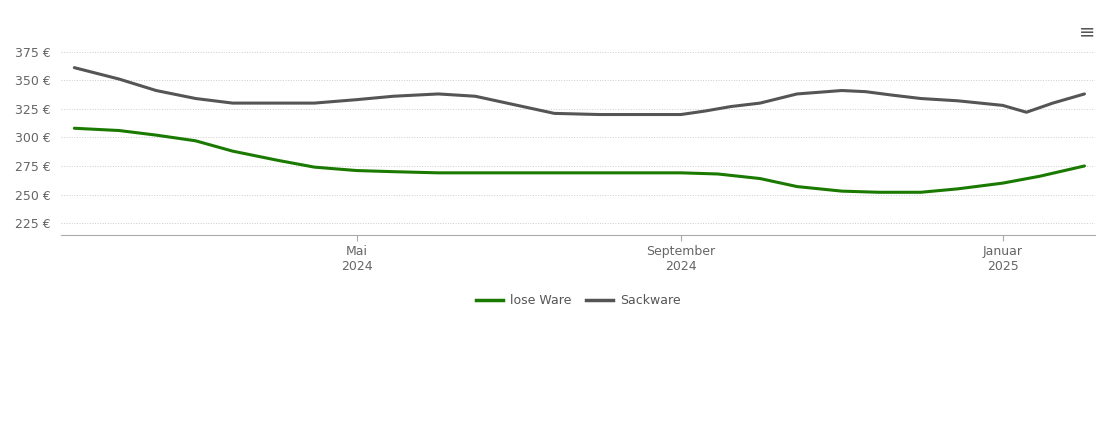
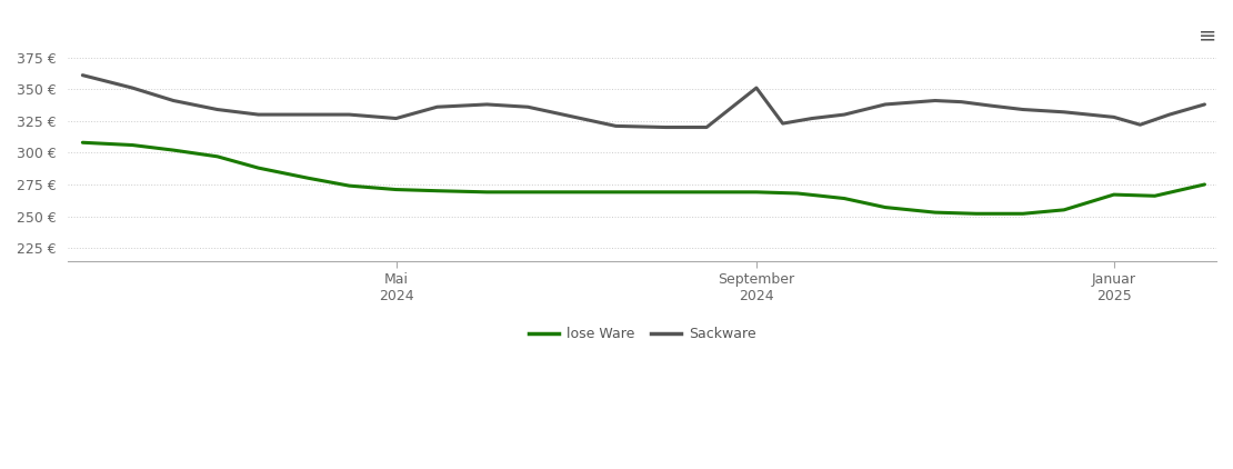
Sackware/Mai 2024: 333 € -> 327 €
Sackware/September 2024: 320 € -> 351 €
lose Ware/Januar 2025: 260 € -> 267 €
